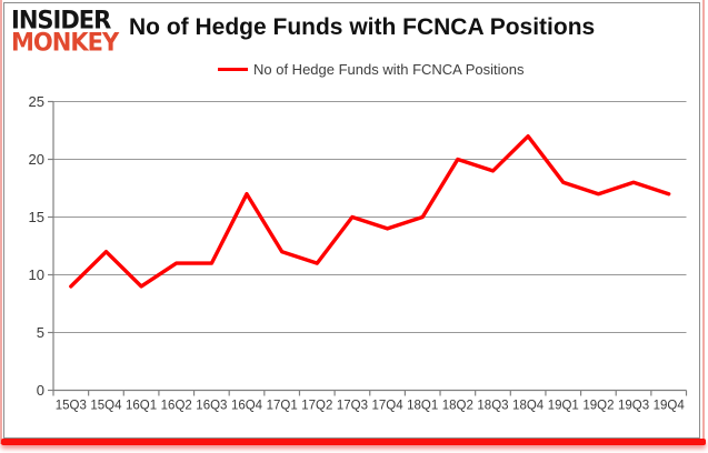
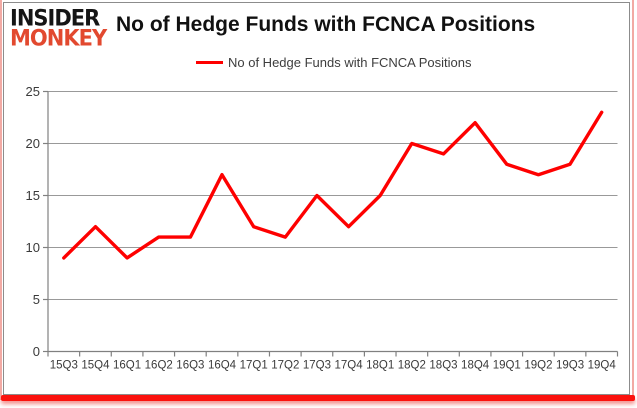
17Q4: 14 -> 12
19Q4: 17 -> 23
